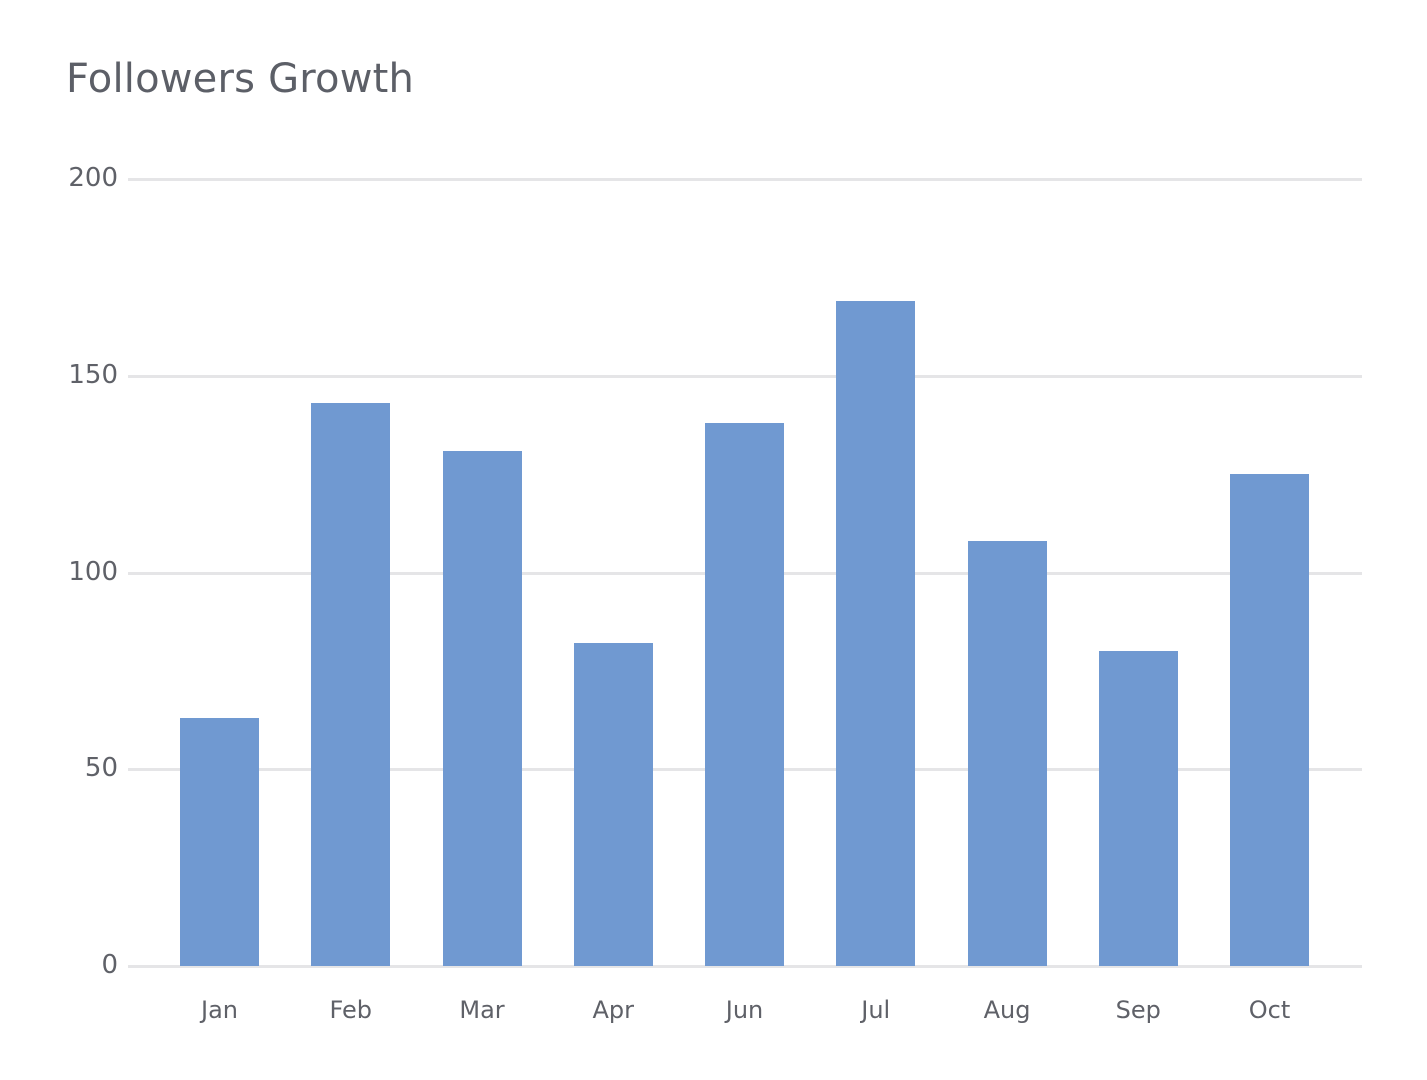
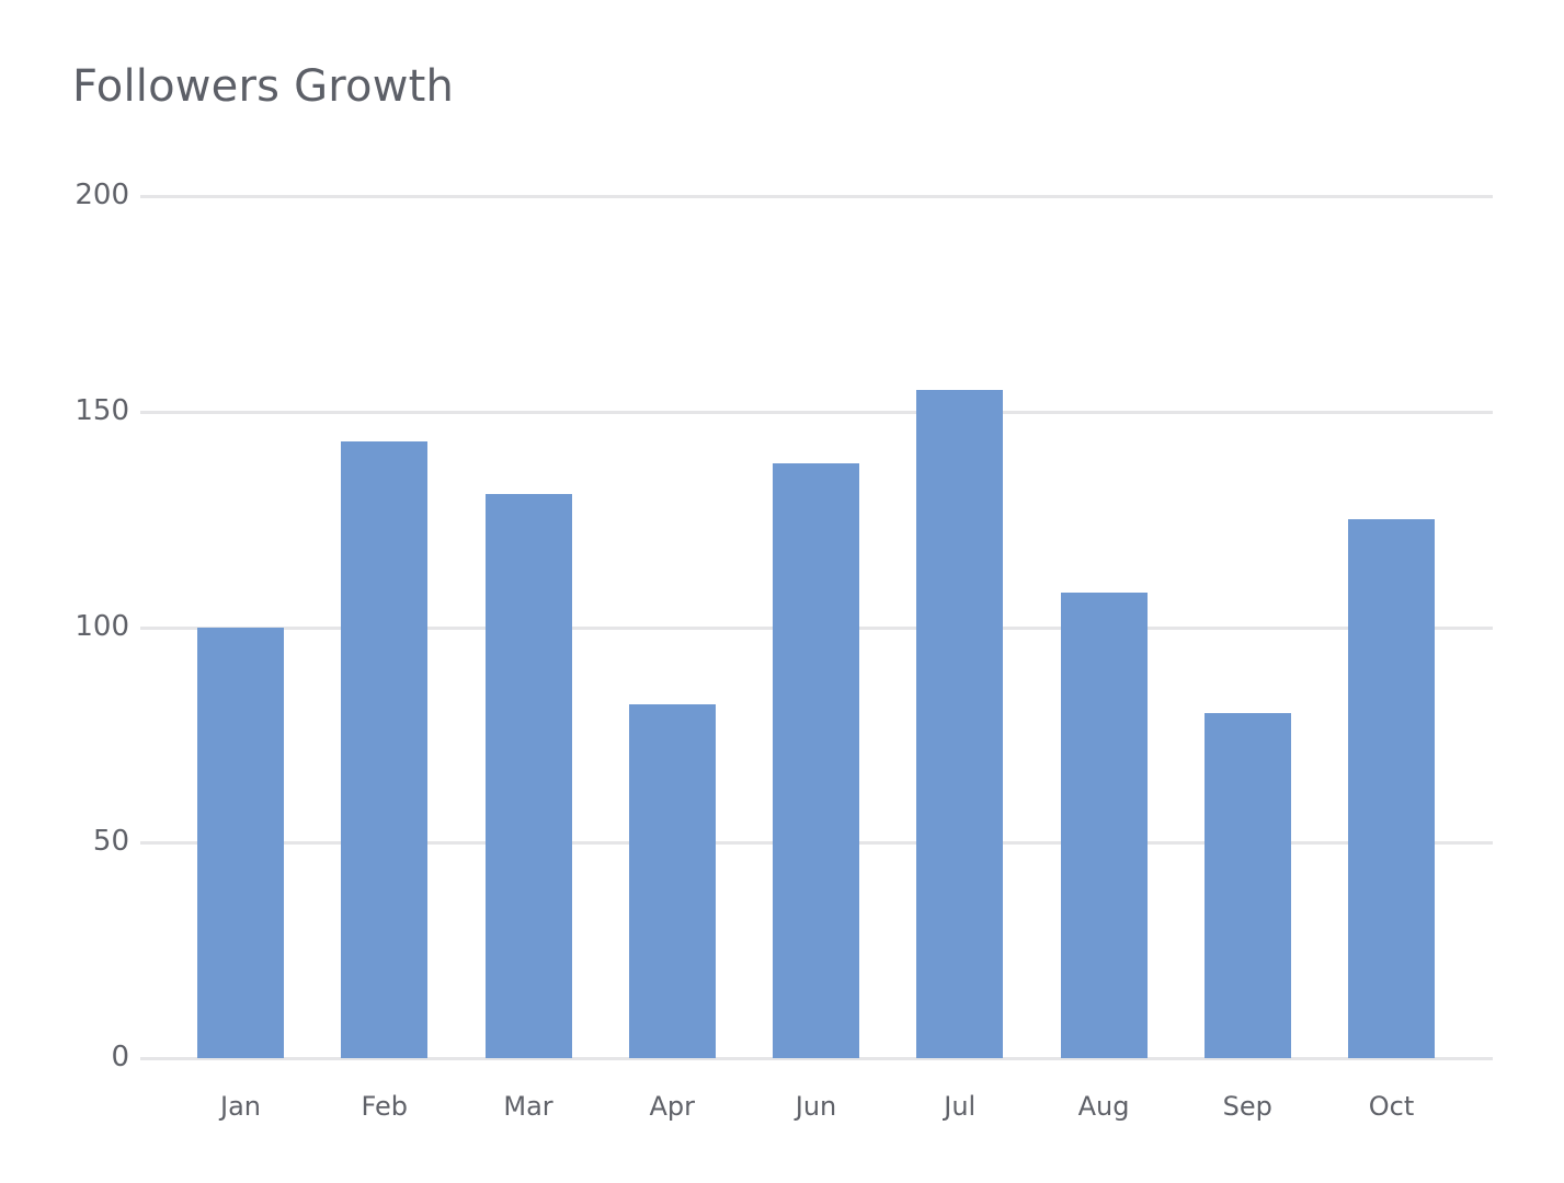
Jan: 63 -> 100
Jul: 169 -> 155
